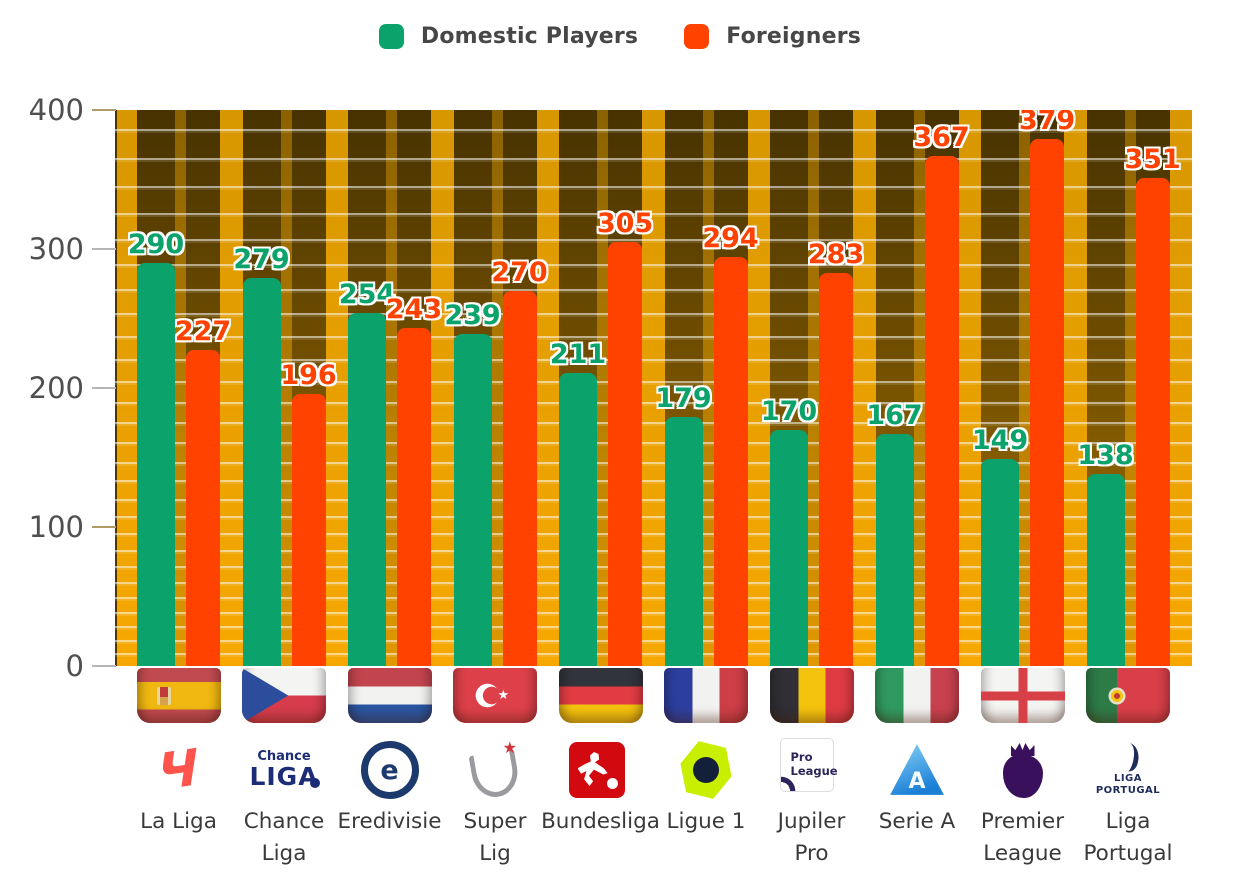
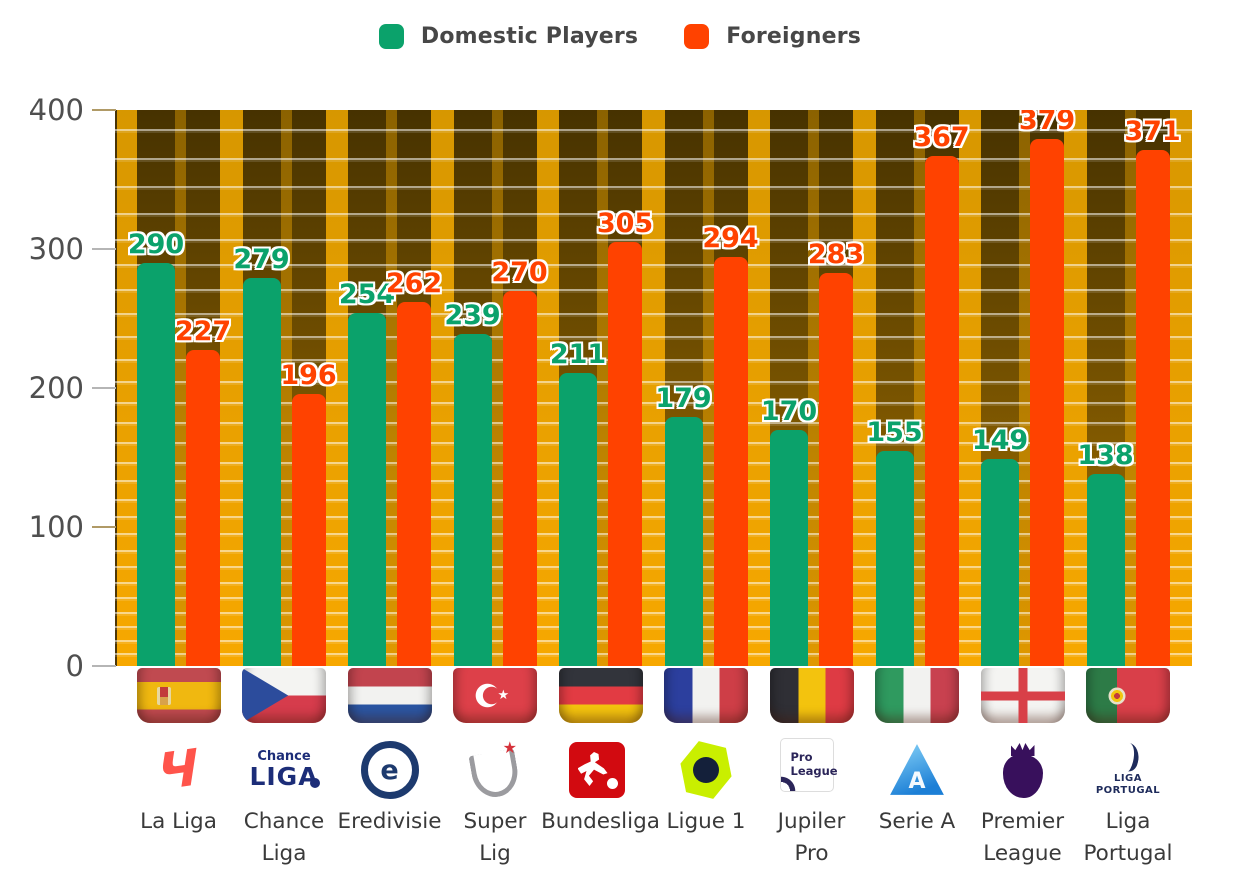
Foreigners/Eredivisie: 243 -> 262
Domestic Players/Serie A: 167 -> 155
Foreigners/Liga Portugal: 351 -> 371
